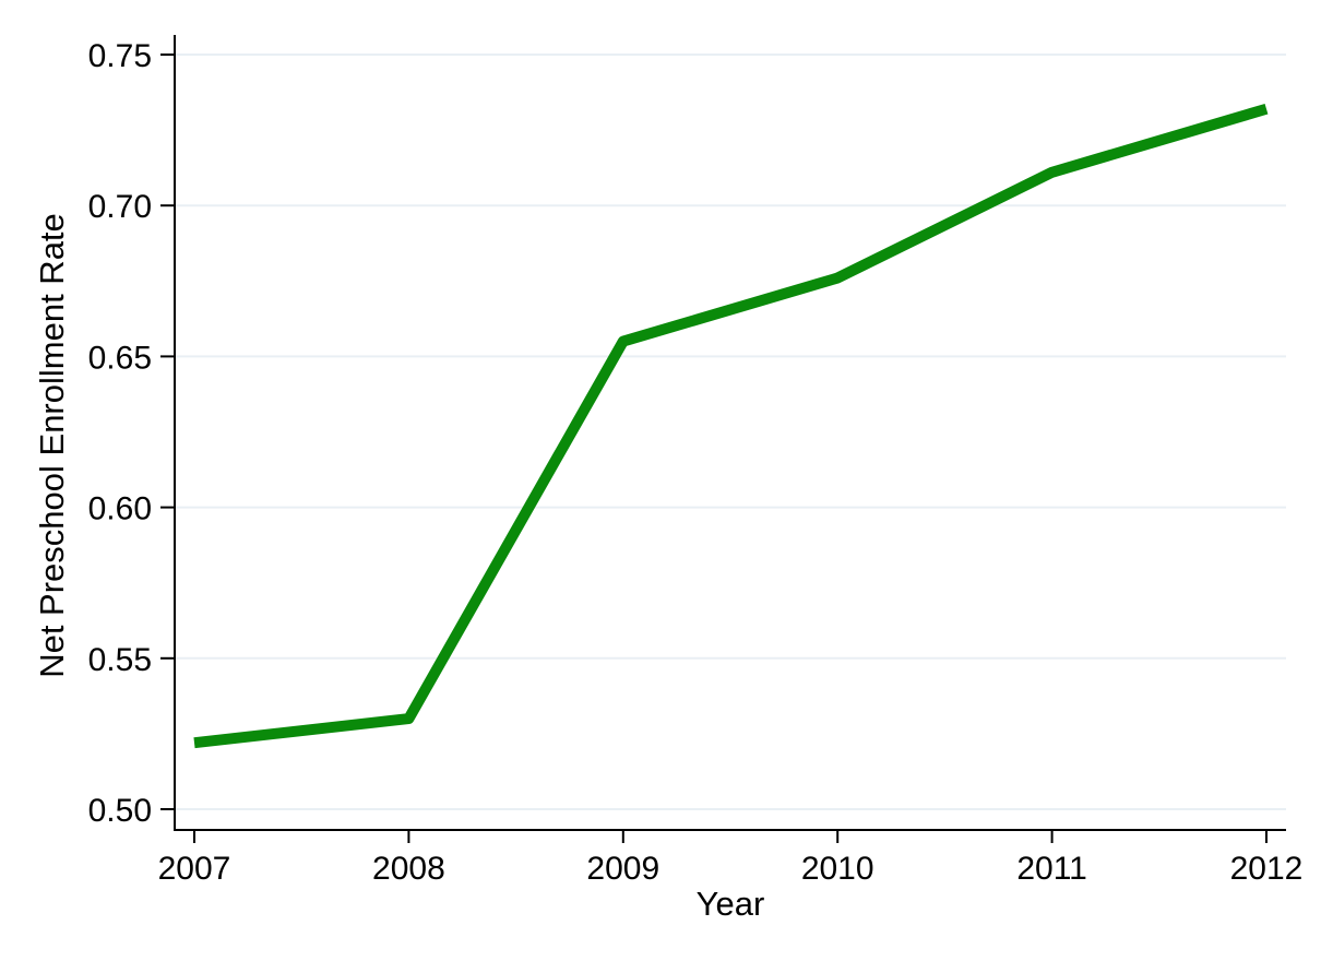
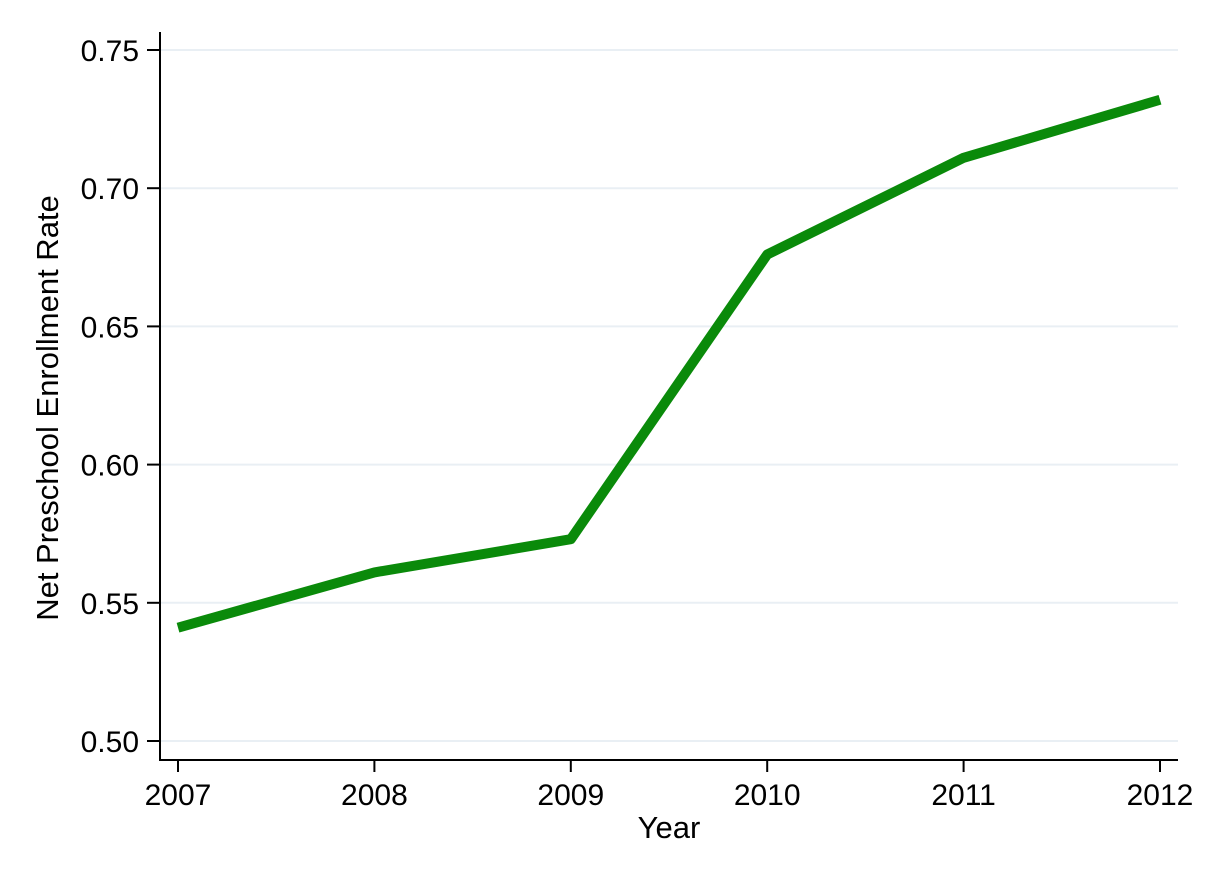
2007: 0.522 -> 0.541
2008: 0.530 -> 0.561
2009: 0.655 -> 0.573
